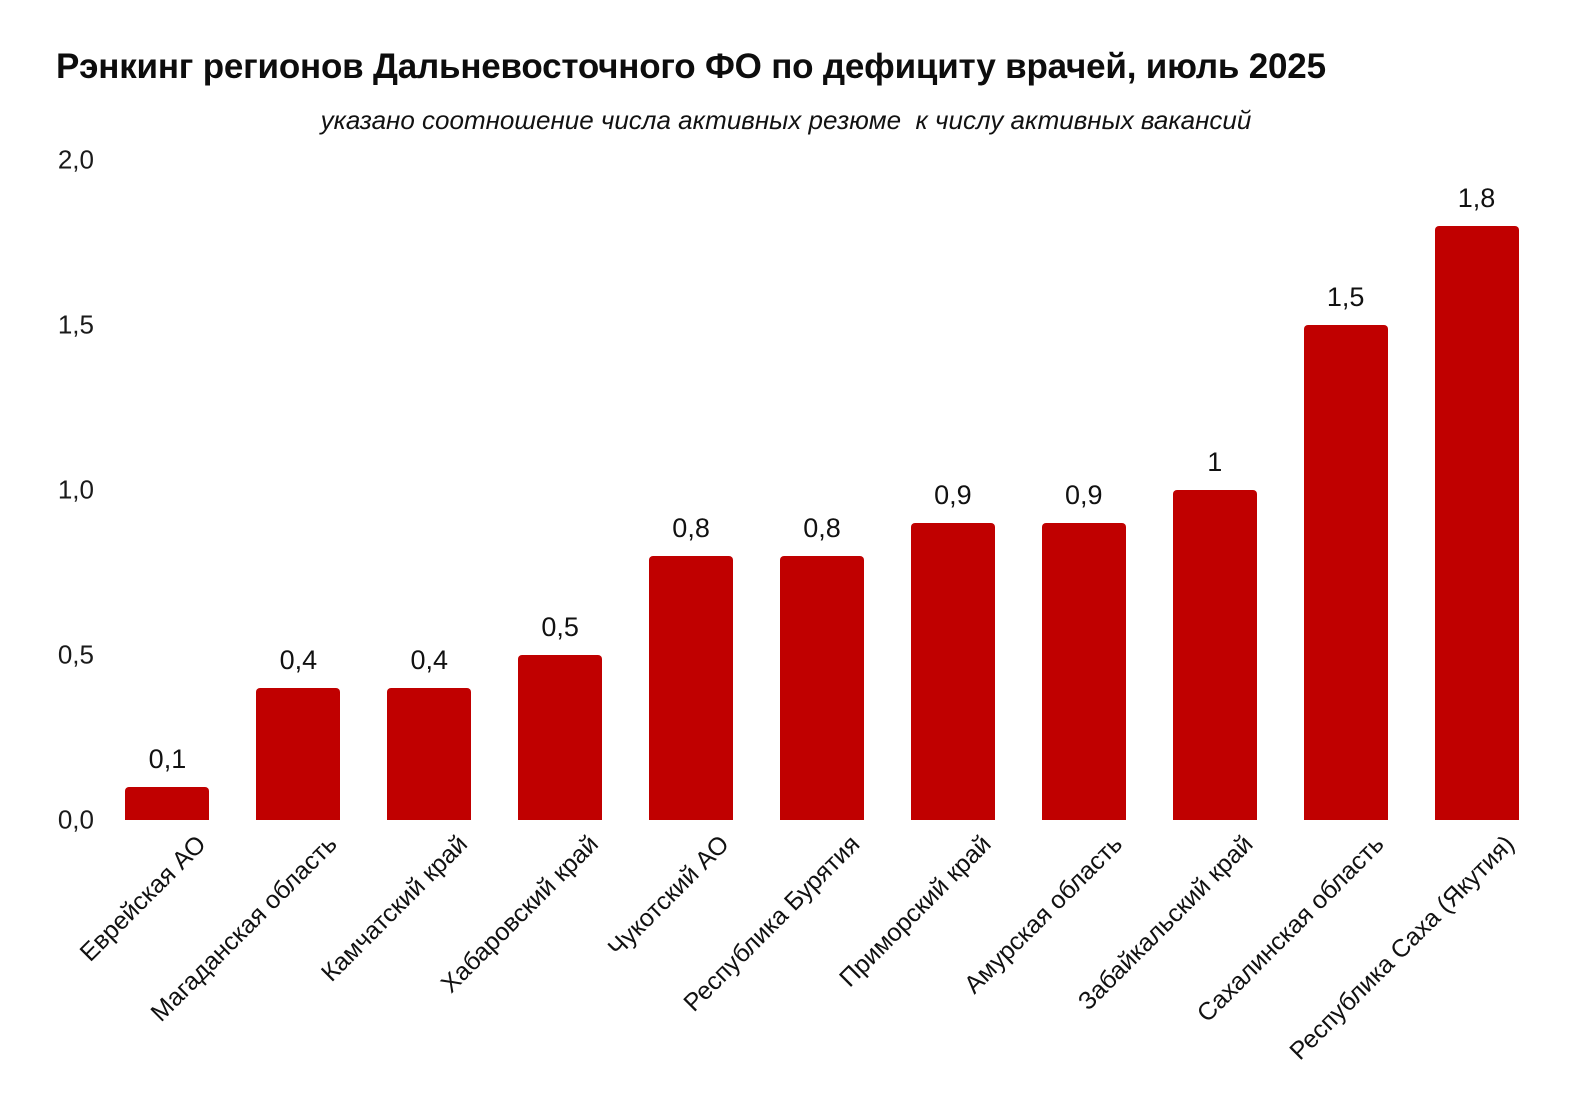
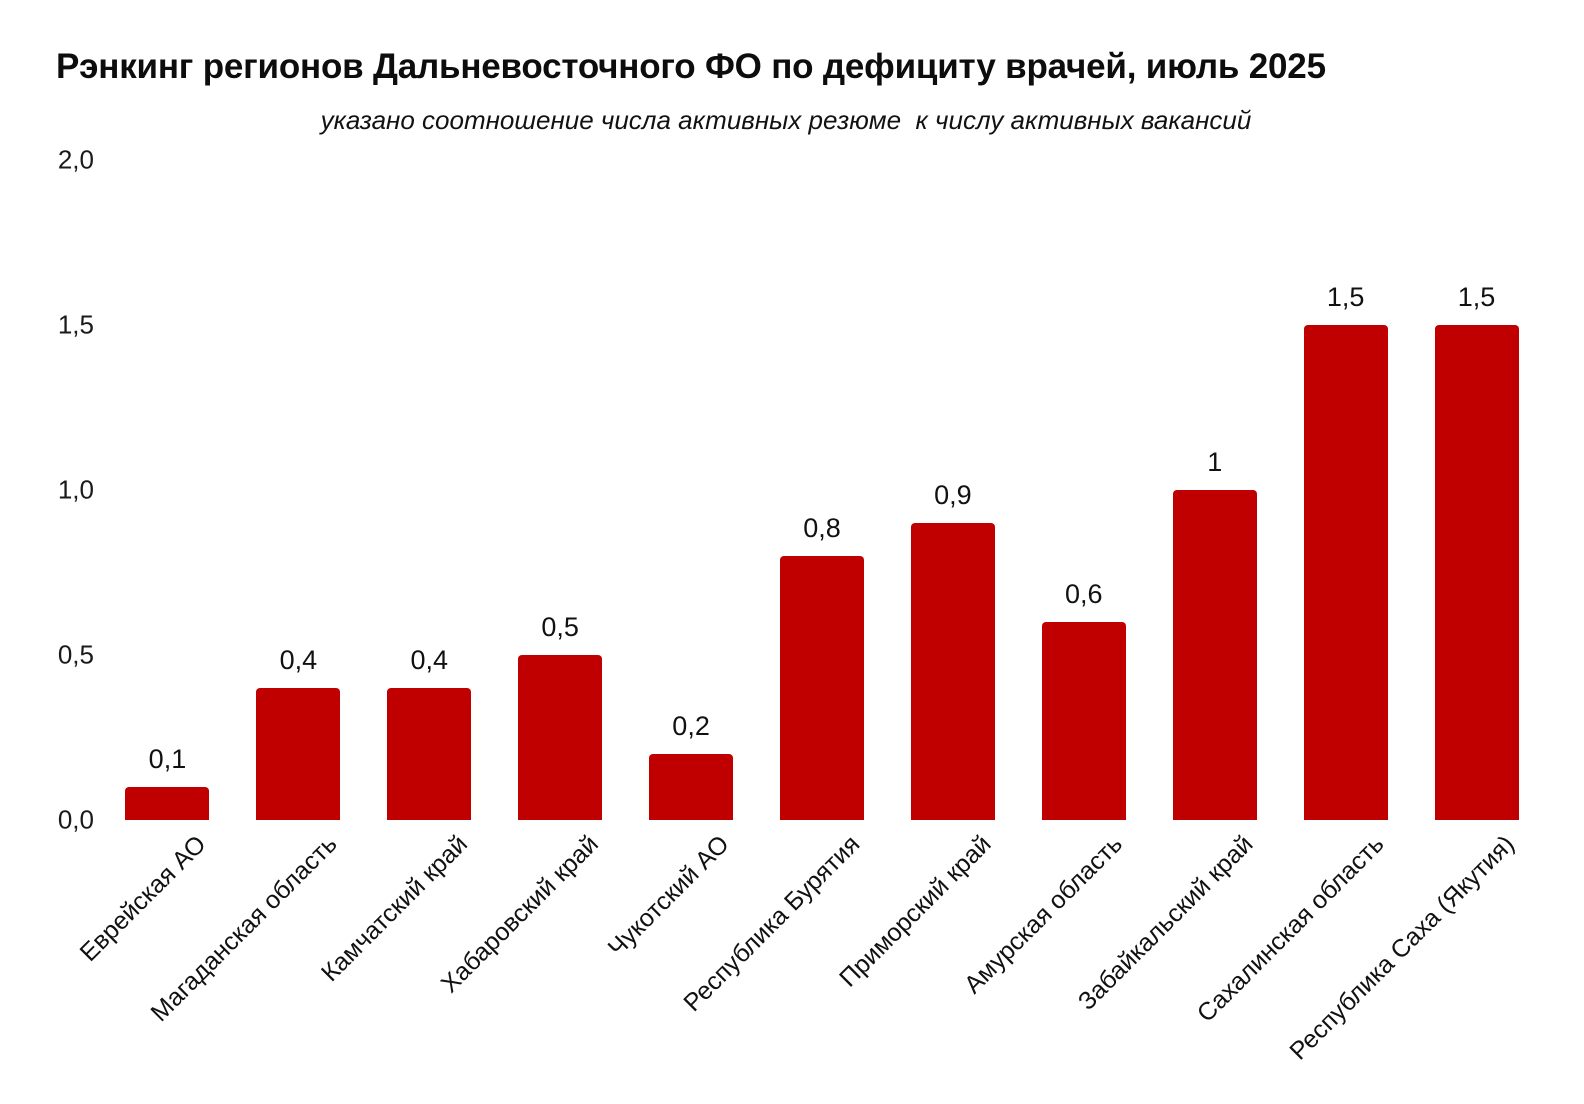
Чукотский АО: 0,8 -> 0,2
Амурская область: 0,9 -> 0,6
Республика Саха (Якутия): 1,8 -> 1,5
